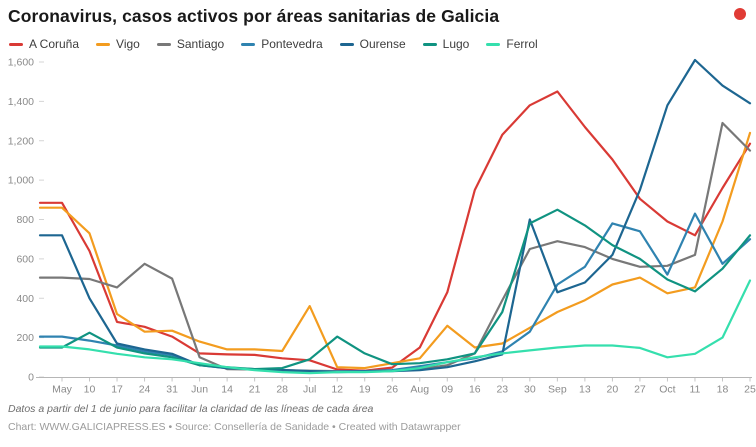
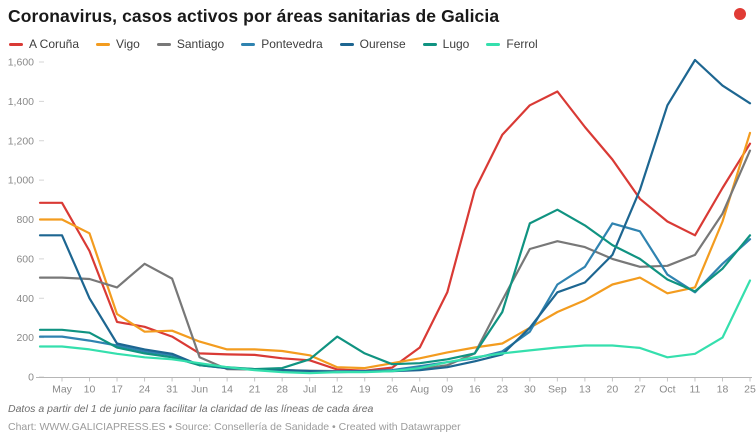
Vigo/May: 860 -> 800
Lugo/May: 150 -> 240
Vigo/Jul: 360 -> 110
Vigo/09: 260 -> 120
Ourense/30: 800 -> 250
Pontevedra/11: 830 -> 430
Santiago/18: 1290 -> 830
